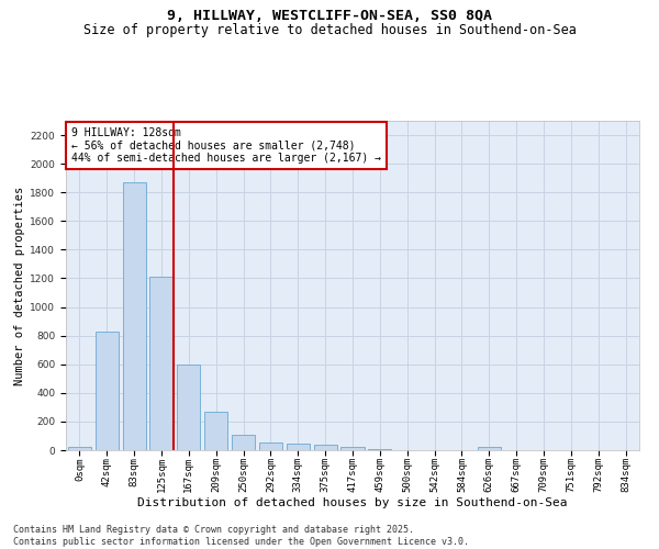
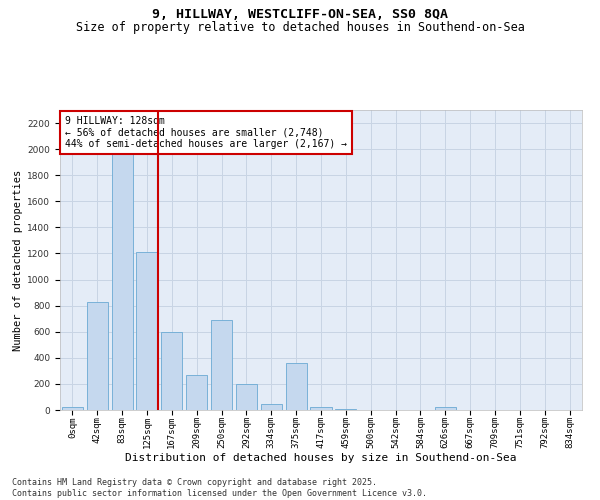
83sqm: 1870 -> 1970
250sqm: 110 -> 690
292sqm: 60 -> 200
375sqm: 40 -> 360
